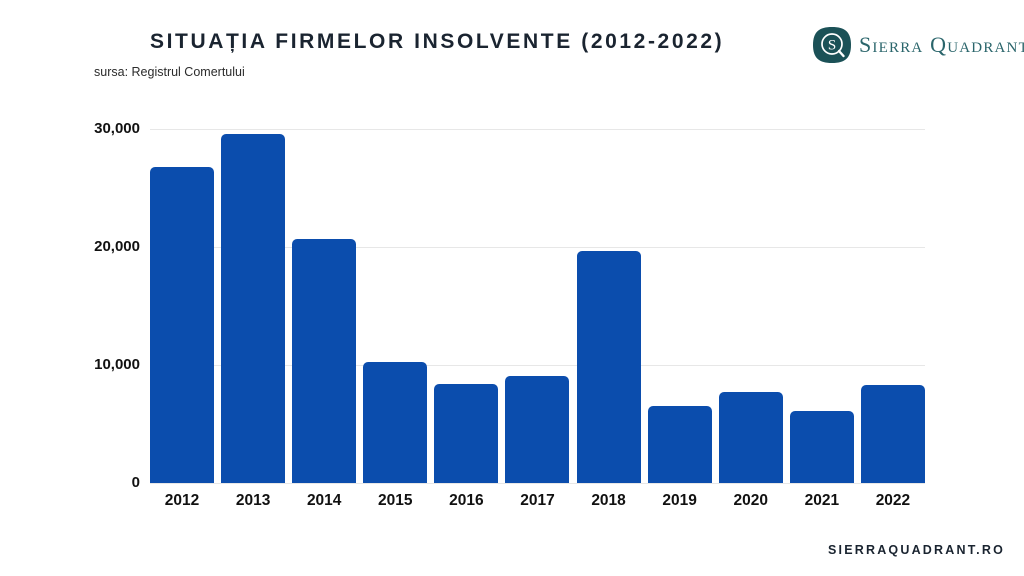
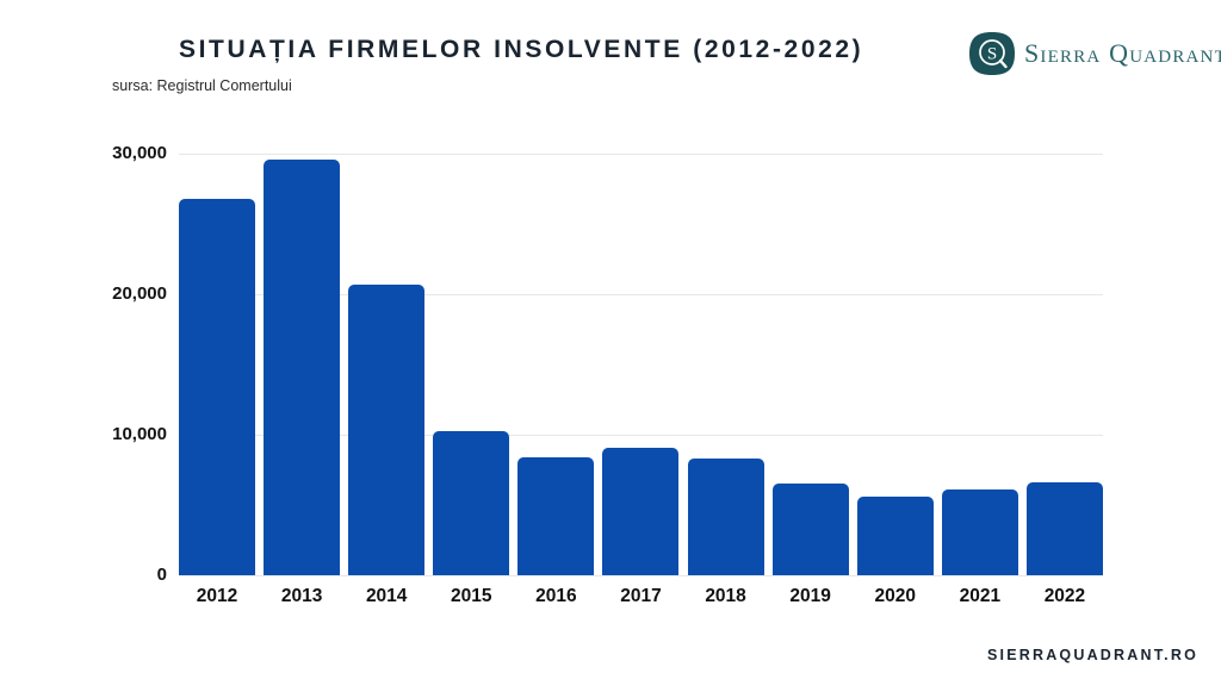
2018: 19700 -> 8300
2020: 7700 -> 5600
2022: 8300 -> 6600
